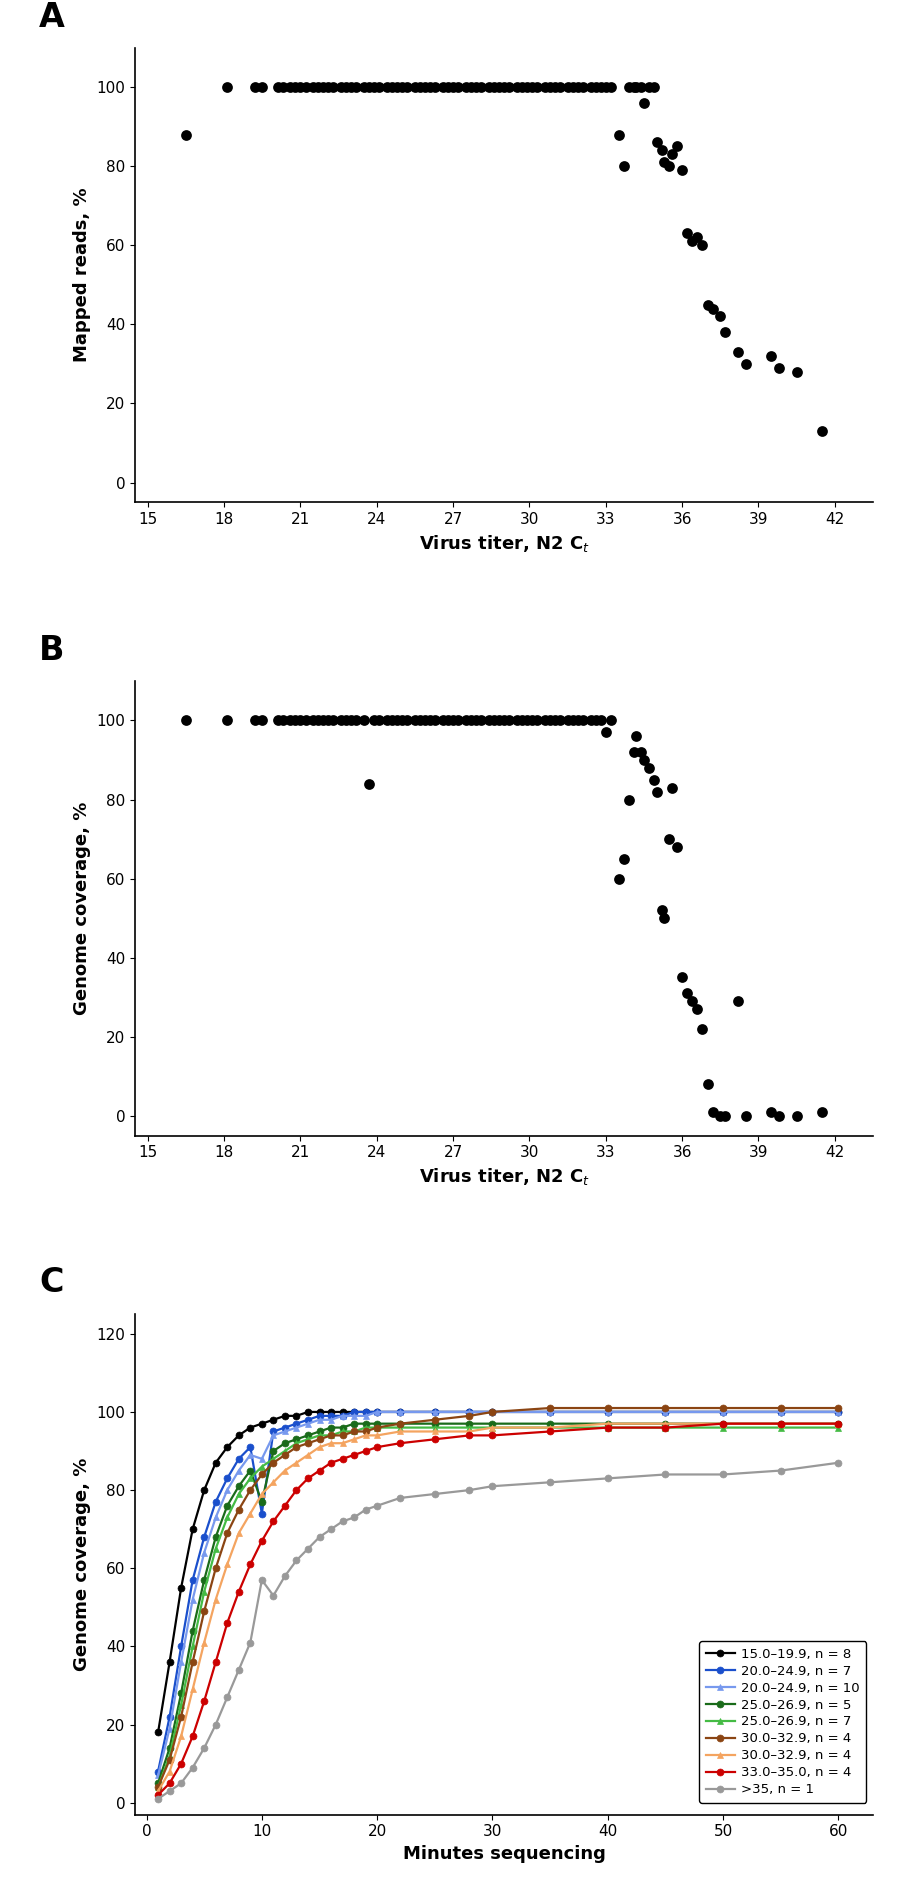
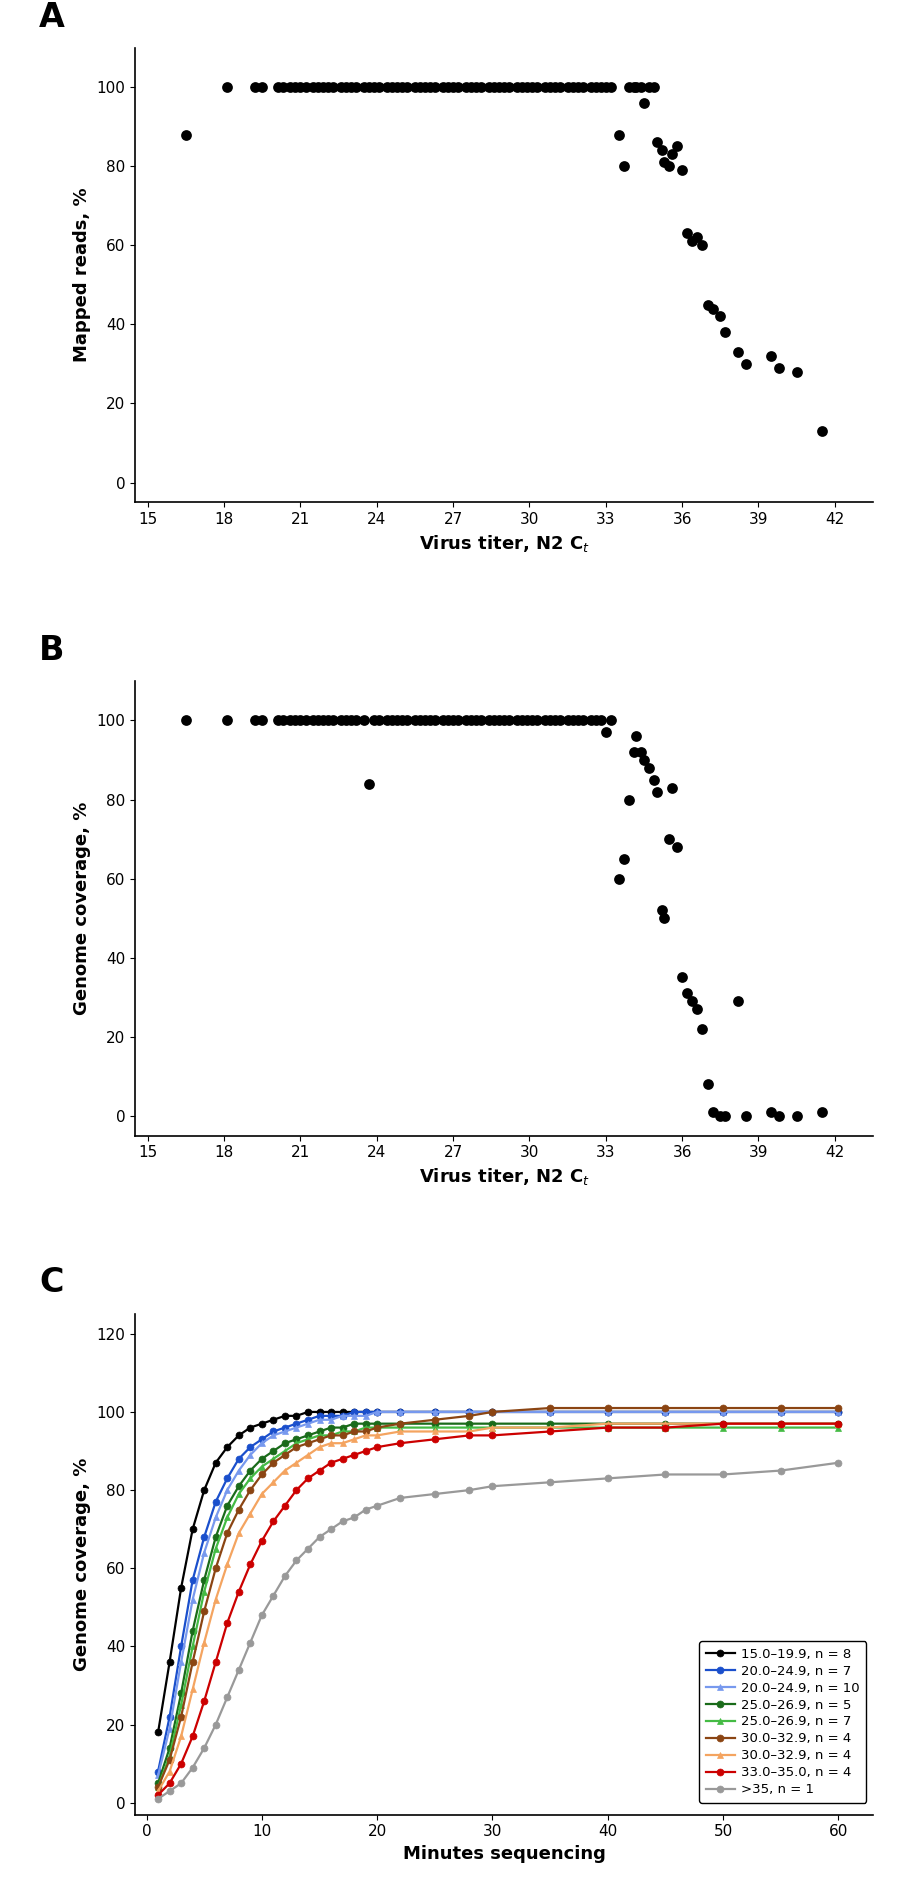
20.0–24.9, n = 7/10: 74 -> 93
20.0–24.9, n = 10/10: 88 -> 92
25.0–26.9, n = 5/10: 77 -> 88
>35, n = 1/10: 57 -> 48
